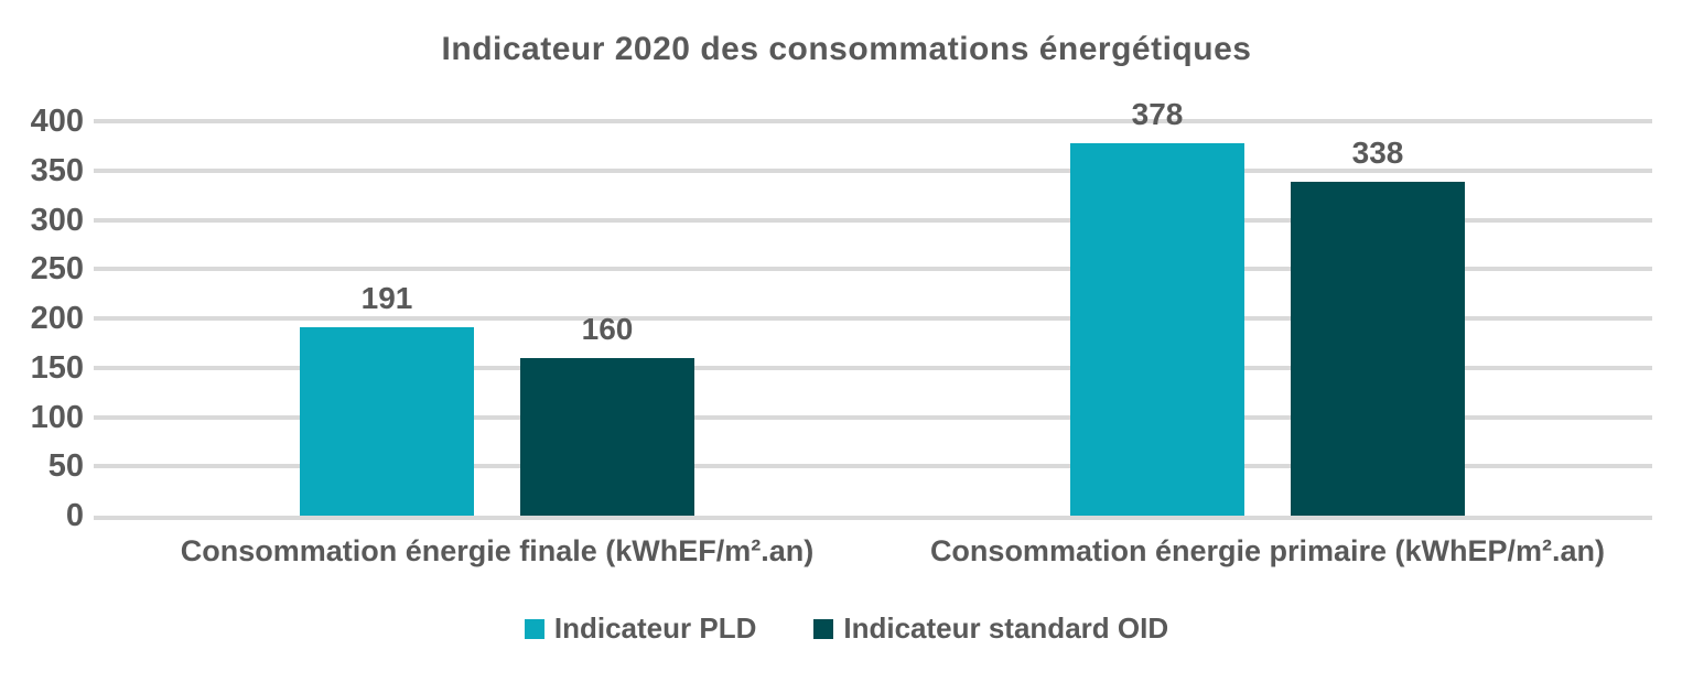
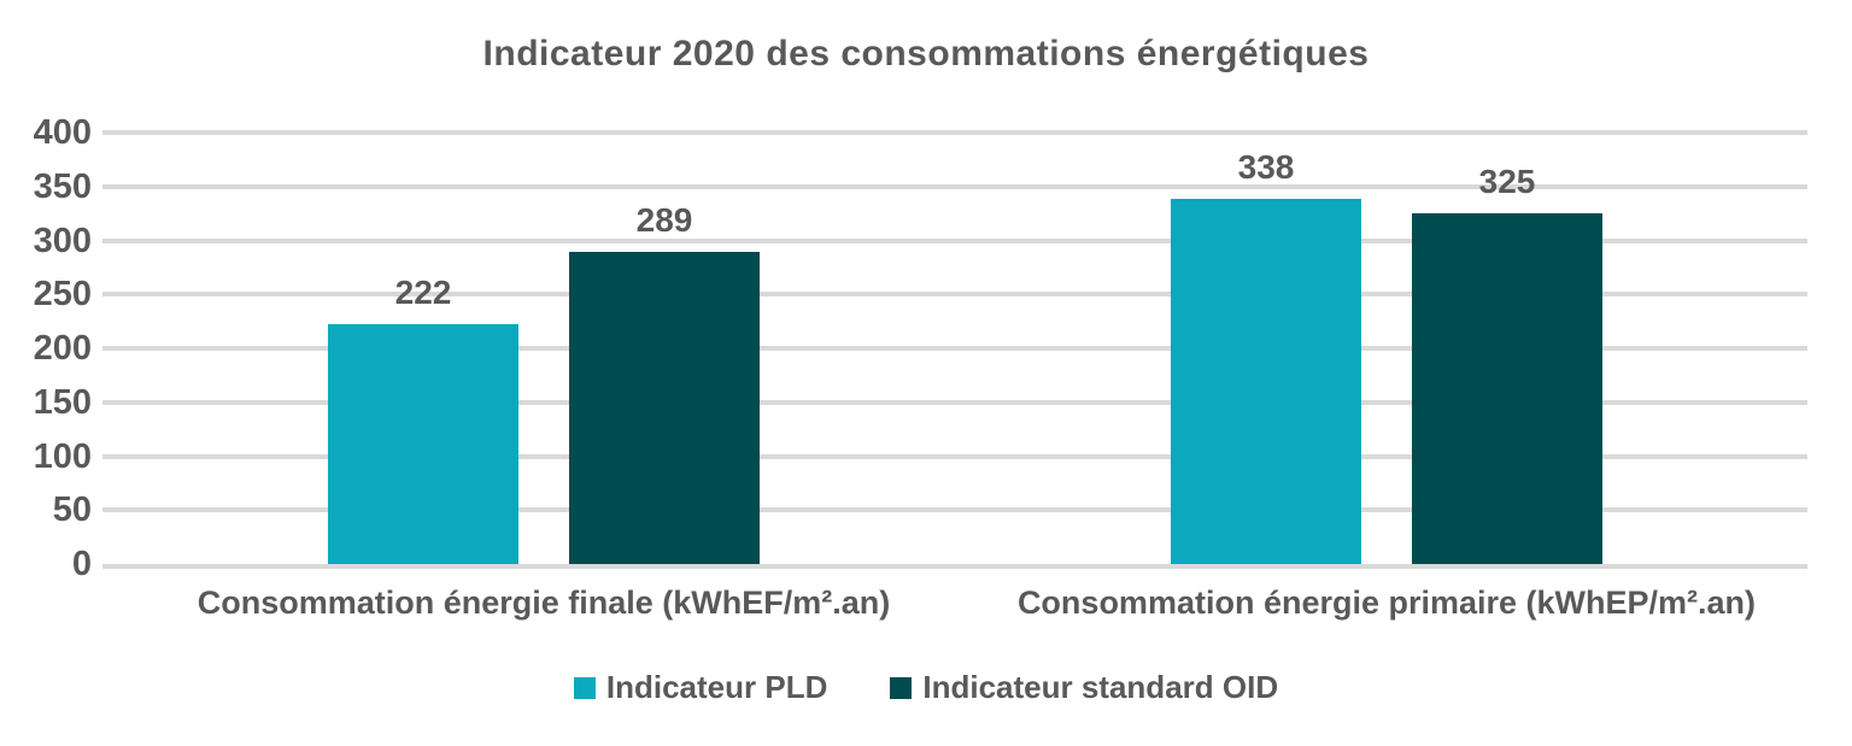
Indicateur PLD/Consommation énergie finale (kWhEF/m².an): 191 -> 222
Indicateur standard OID/Consommation énergie finale (kWhEF/m².an): 160 -> 289
Indicateur PLD/Consommation énergie primaire (kWhEP/m².an): 378 -> 338
Indicateur standard OID/Consommation énergie primaire (kWhEP/m².an): 338 -> 325
